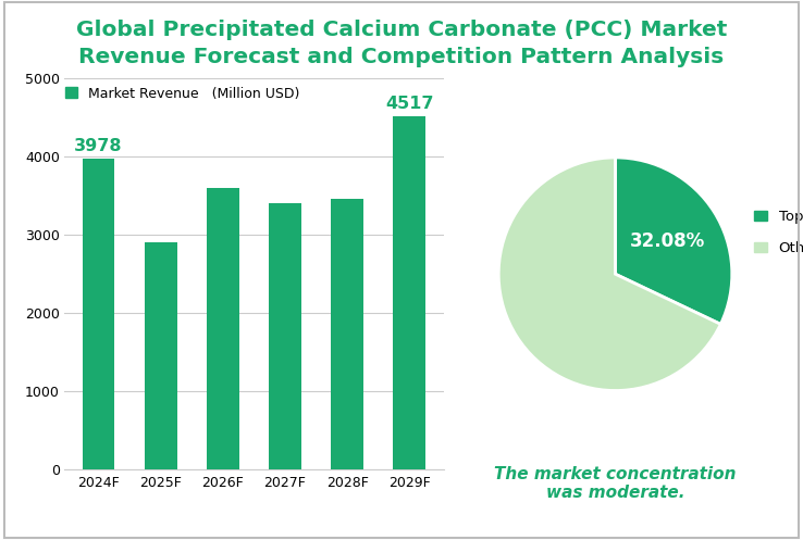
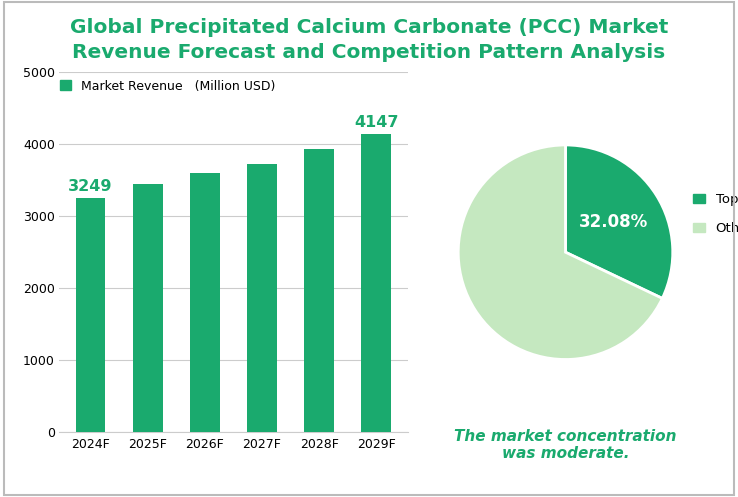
2024F: 3978 -> 3249
2025F: 2900 -> 3450
2027F: 3400 -> 3730
2028F: 3460 -> 3930
2029F: 4517 -> 4147
